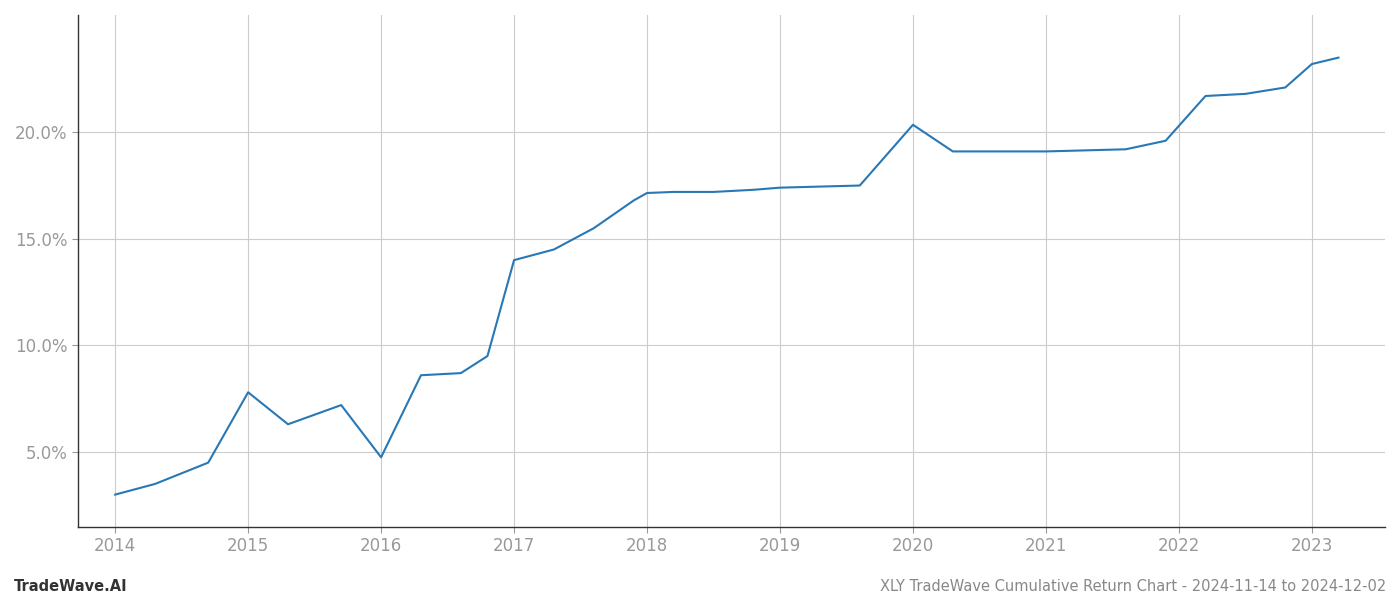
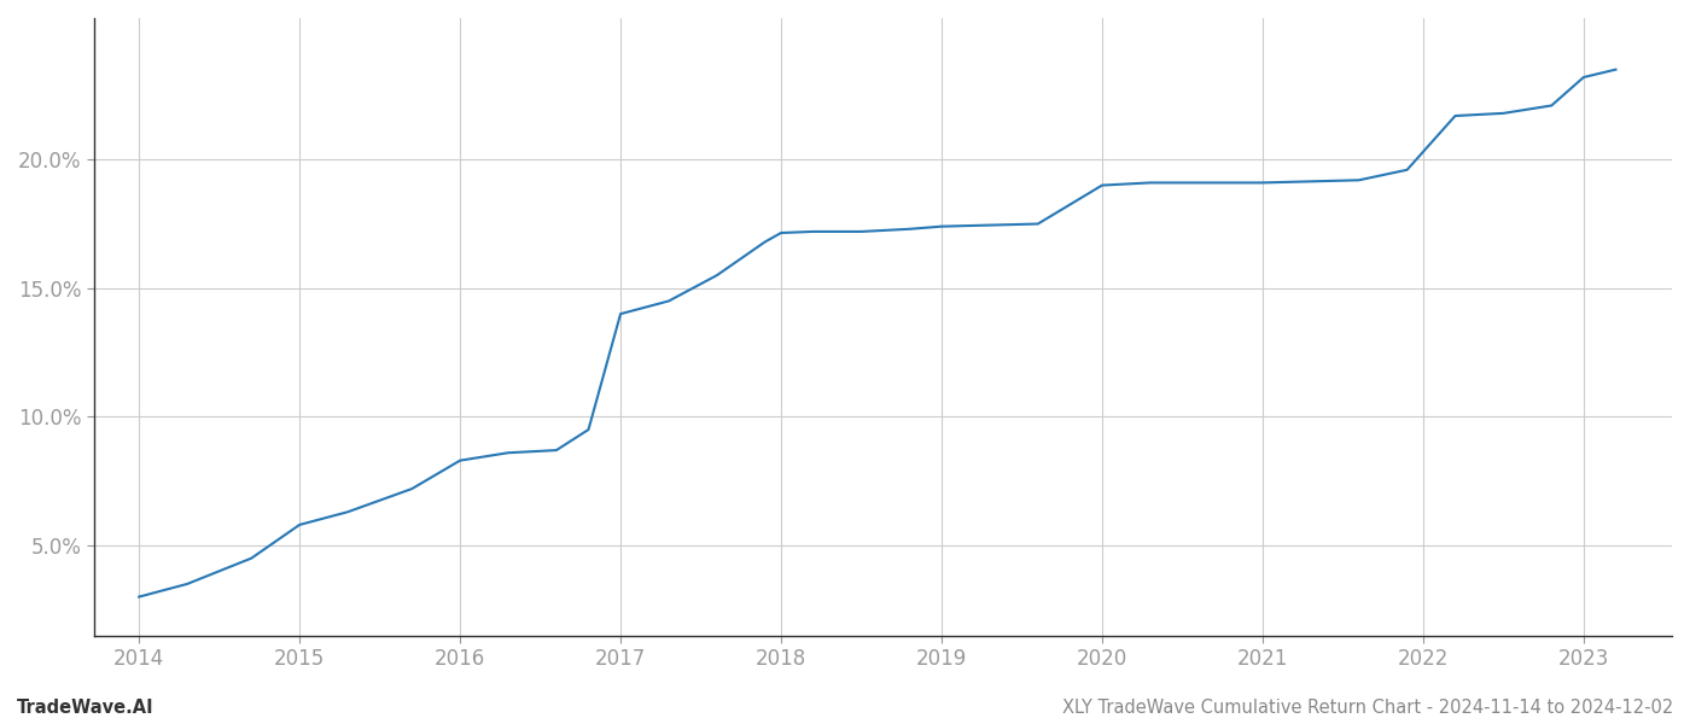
2015: 7.80% -> 5.80%
2016: 4.75% -> 8.30%
2020: 20.35% -> 19.00%
